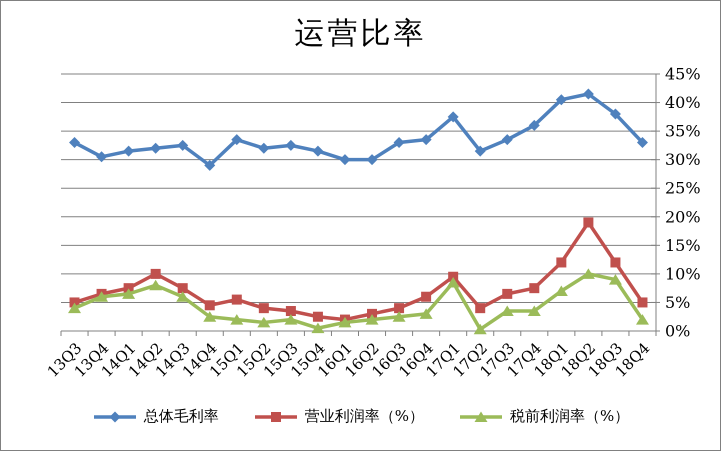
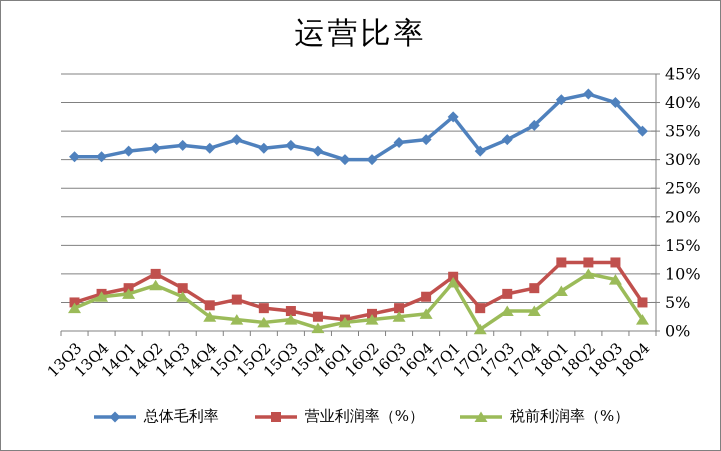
总体毛利率/13Q3: 33% -> 30%
总体毛利率/14Q4: 29% -> 32%
营业利润率（%）/18Q2: 19% -> 12%
总体毛利率/18Q3: 38% -> 40%
总体毛利率/18Q4: 33% -> 35%
